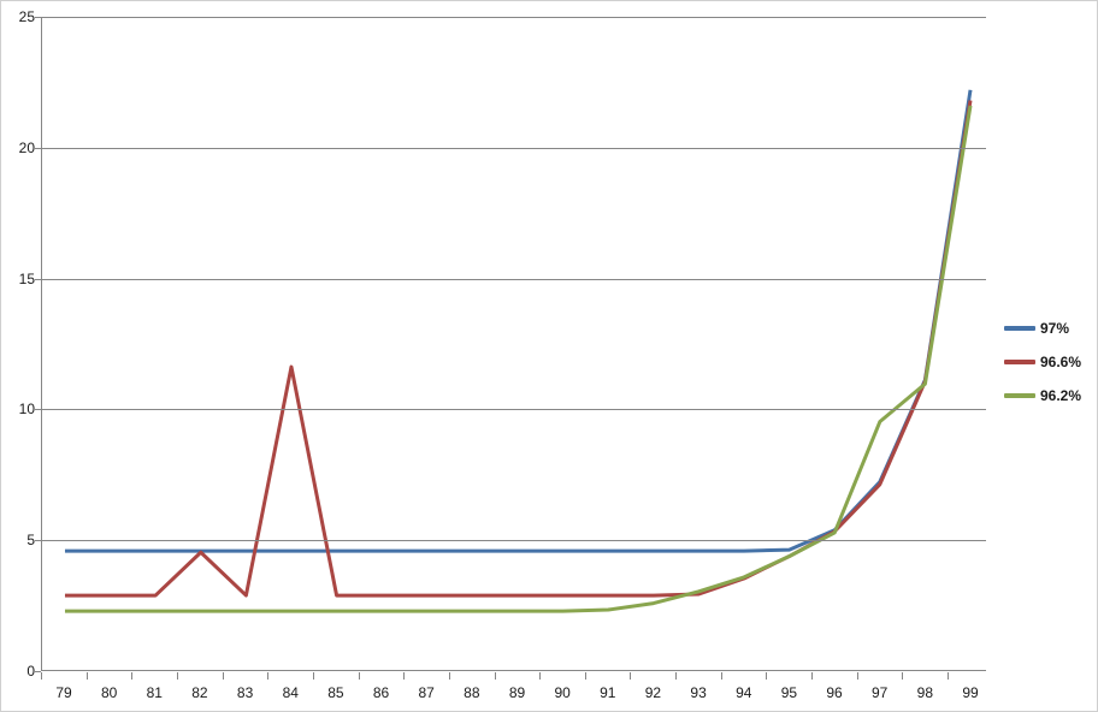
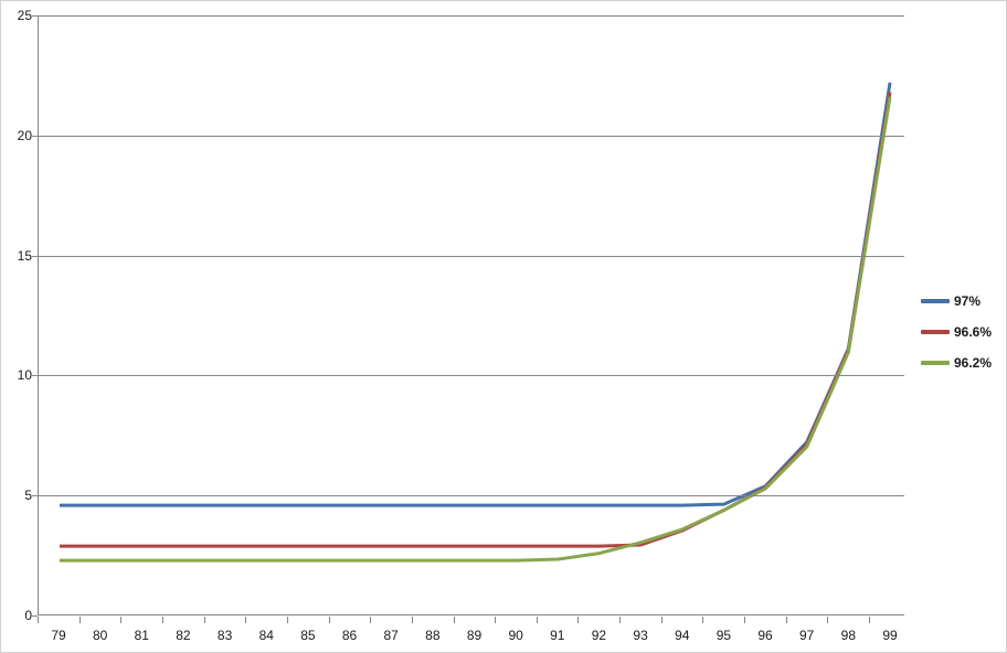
96.6%/82: 4.5 -> 2.9
96.6%/84: 11.6 -> 2.9
96.2%/97: 9.5 -> 7.0
